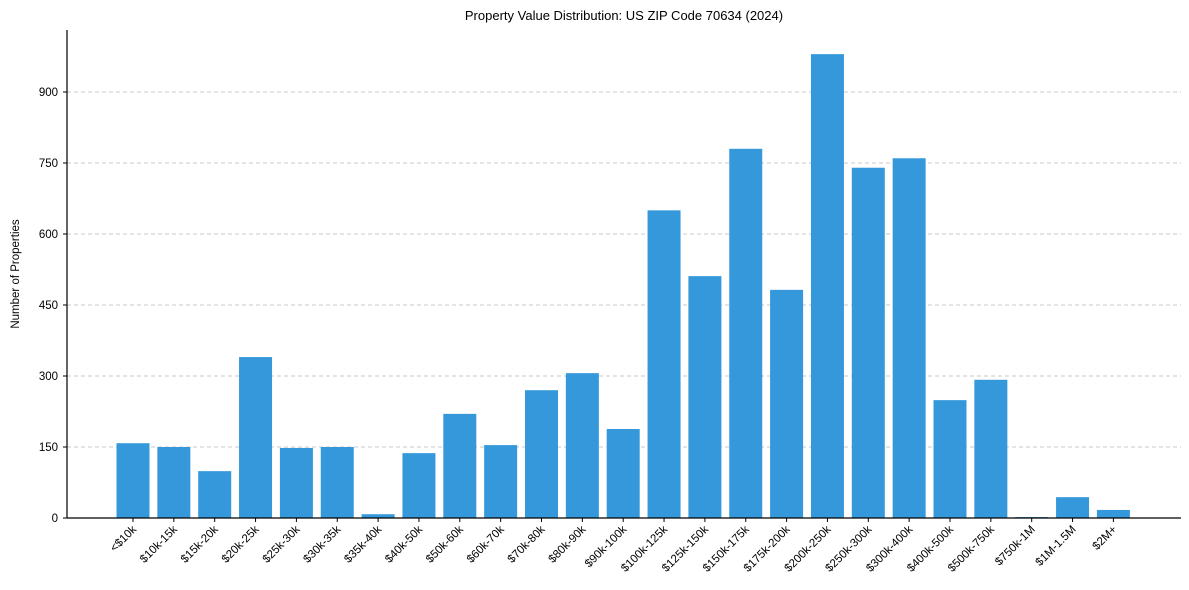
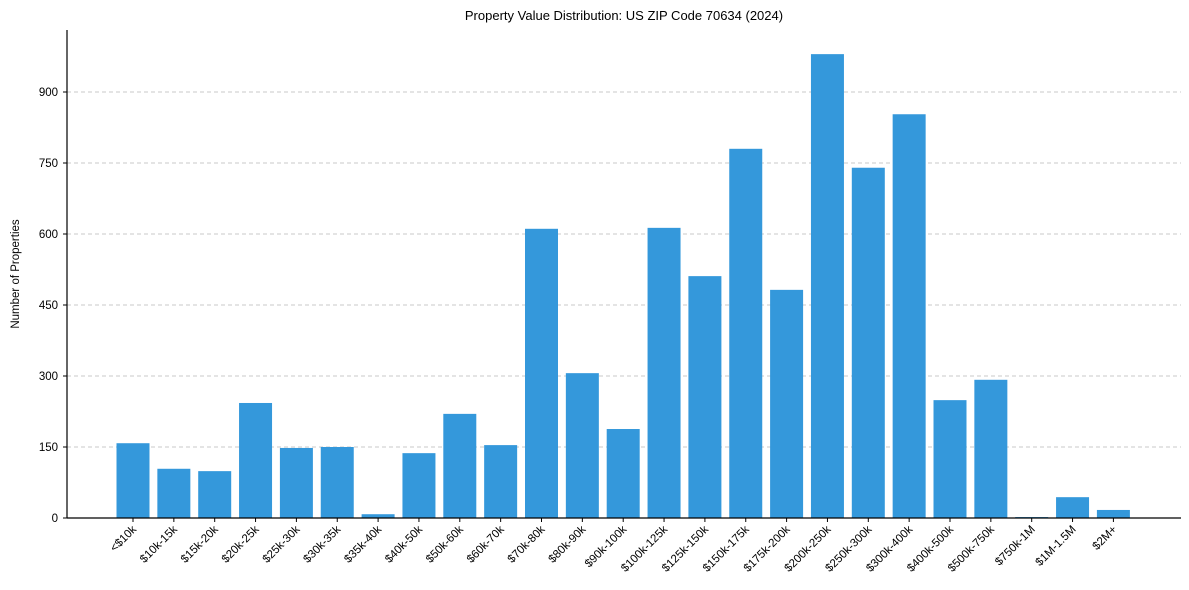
$10k-15k: 150 -> 100
$20k-25k: 340 -> 240
$70k-80k: 270 -> 610
$100k-125k: 650 -> 610
$300k-400k: 760 -> 850
